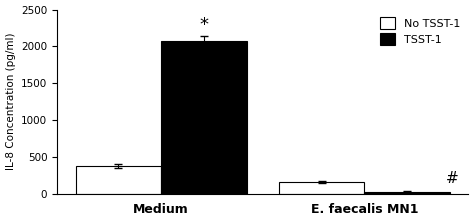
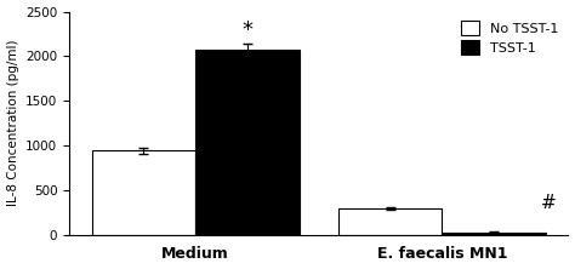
No TSST-1/Medium: 380 -> 940
No TSST-1/E. faecalis MN1: 160 -> 300
